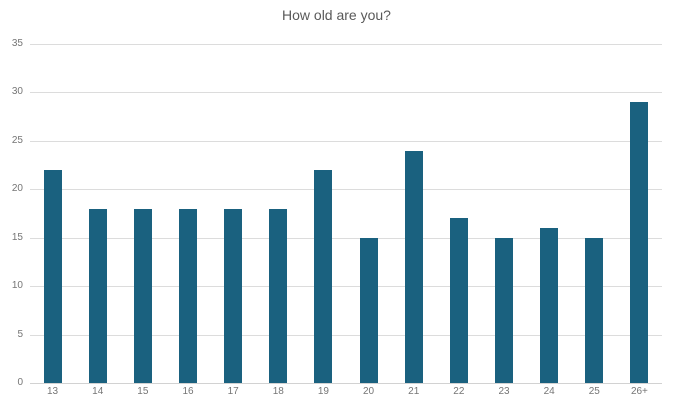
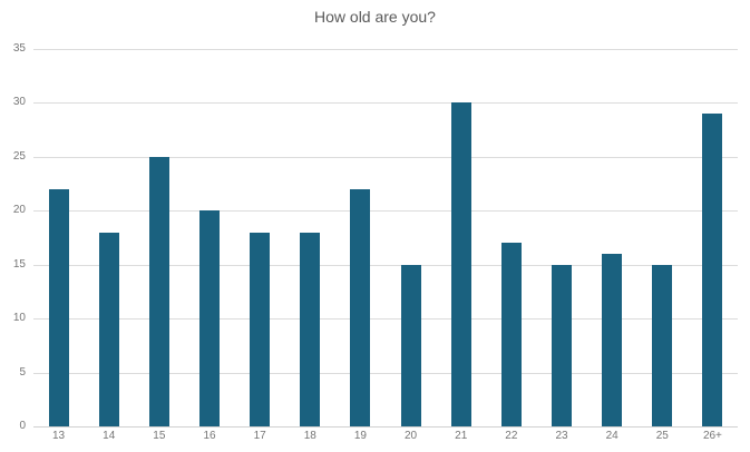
15: 18 -> 25
16: 18 -> 20
21: 24 -> 30
